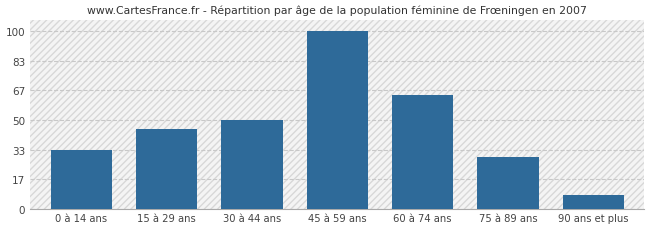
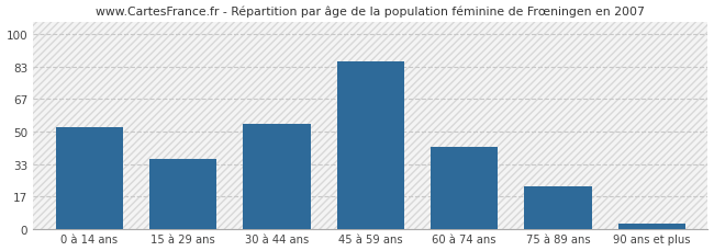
0 à 14 ans: 33 -> 52
15 à 29 ans: 45 -> 36
30 à 44 ans: 50 -> 54
45 à 59 ans: 100 -> 86
60 à 74 ans: 64 -> 42
75 à 89 ans: 29 -> 22
90 ans et plus: 8 -> 3
